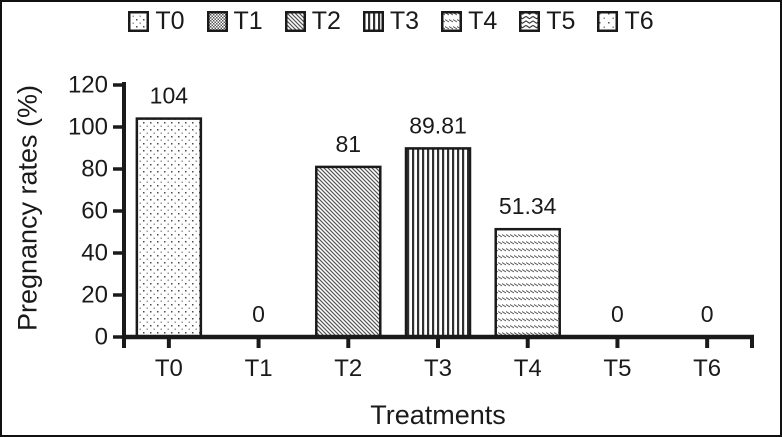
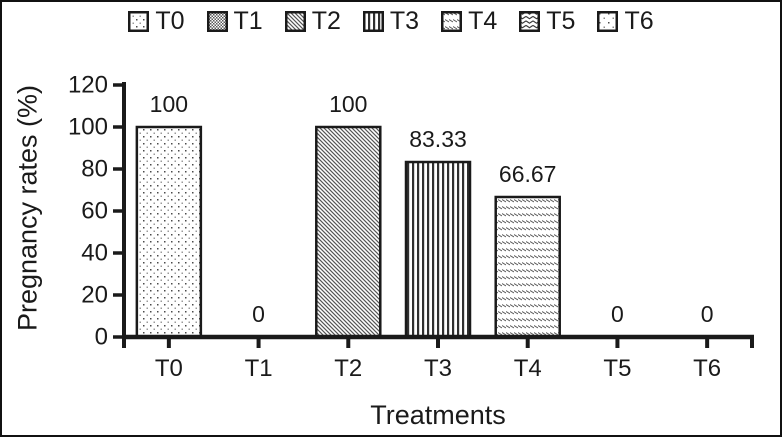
T0: 104 -> 100
T2: 81 -> 100
T3: 89.81 -> 83.33
T4: 51.34 -> 66.67
